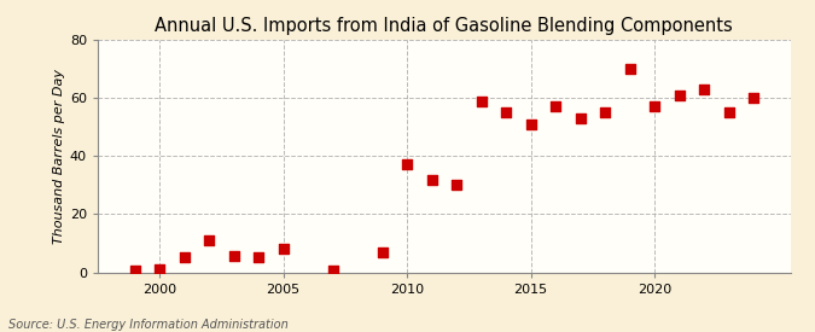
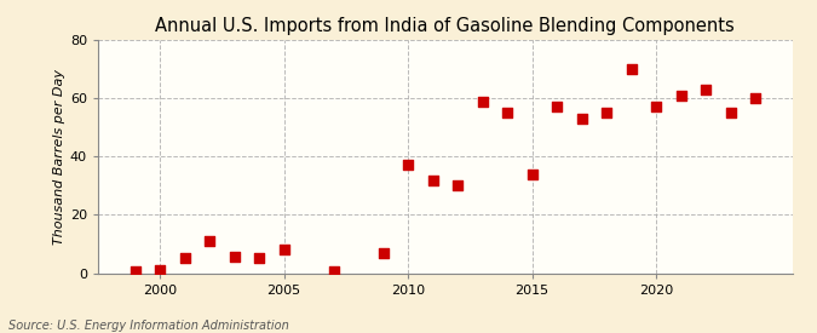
2015: 51.0 -> 34.0
